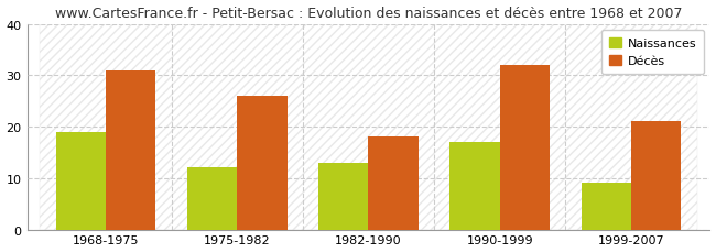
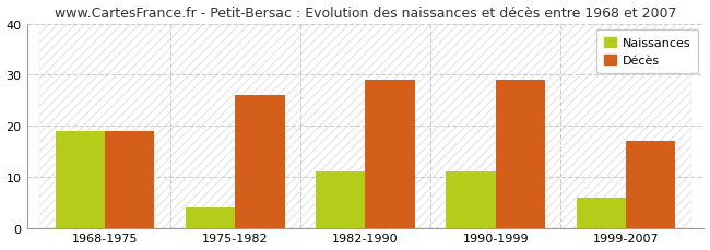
Décès/1968-1975: 31 -> 19
Naissances/1975-1982: 12 -> 4
Naissances/1982-1990: 13 -> 11
Décès/1982-1990: 18 -> 29
Naissances/1990-1999: 17 -> 11
Décès/1990-1999: 32 -> 29
Naissances/1999-2007: 9 -> 6
Décès/1999-2007: 21 -> 17
